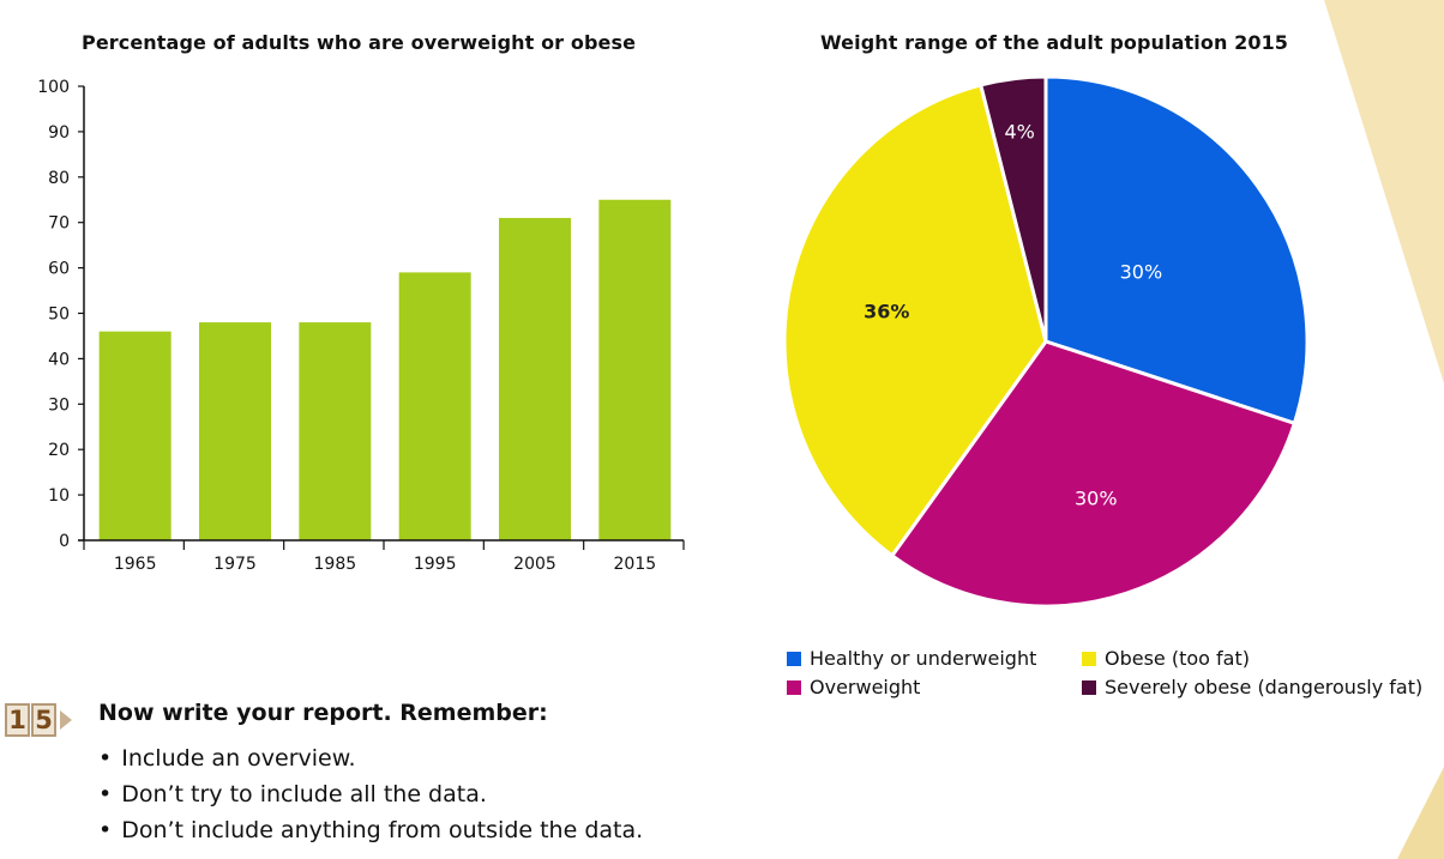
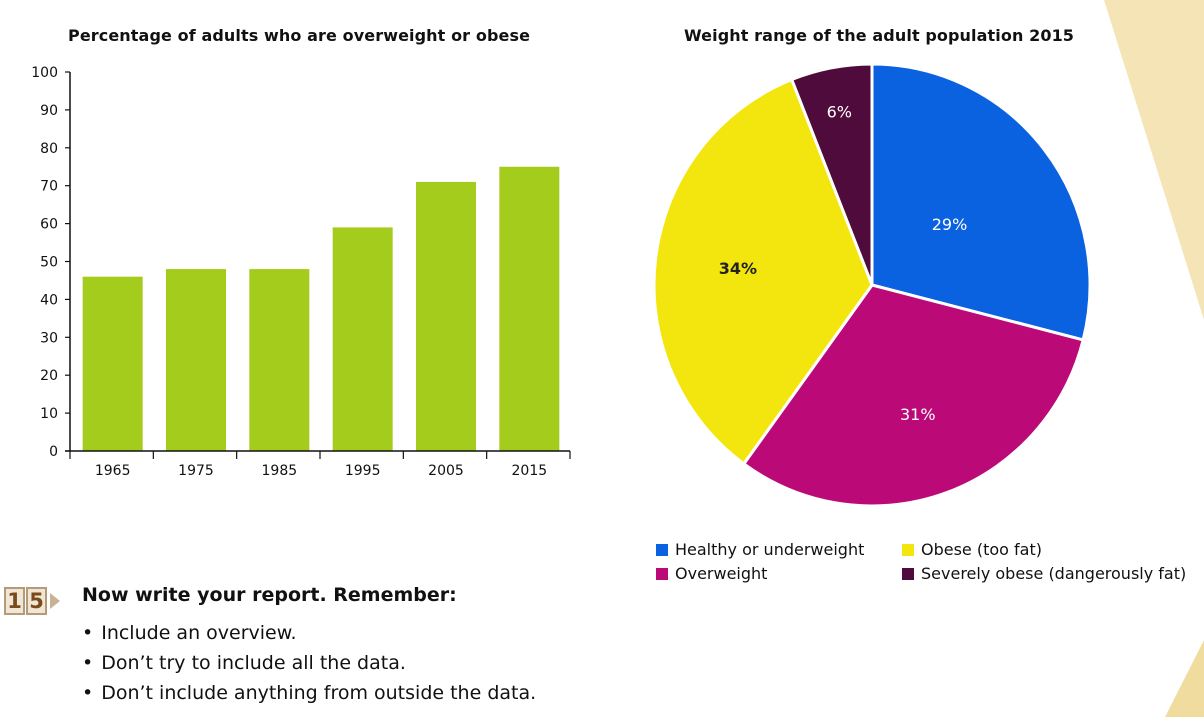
Weight range of the adult population 2015/Healthy or underweight: 30% -> 29%
Weight range of the adult population 2015/Overweight: 30% -> 31%
Weight range of the adult population 2015/Obese (too fat): 36% -> 34%
Weight range of the adult population 2015/Severely obese (dangerously fat): 4% -> 6%
